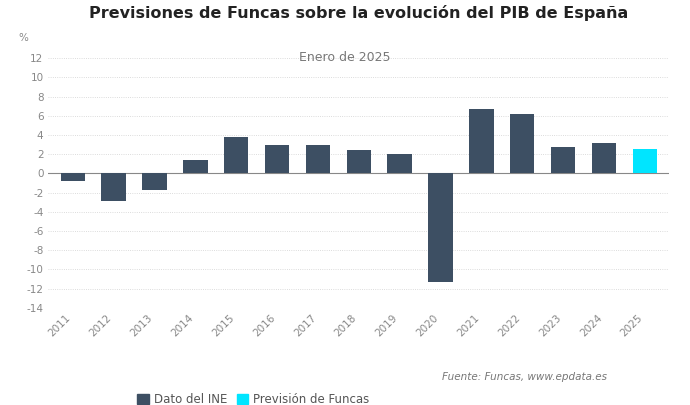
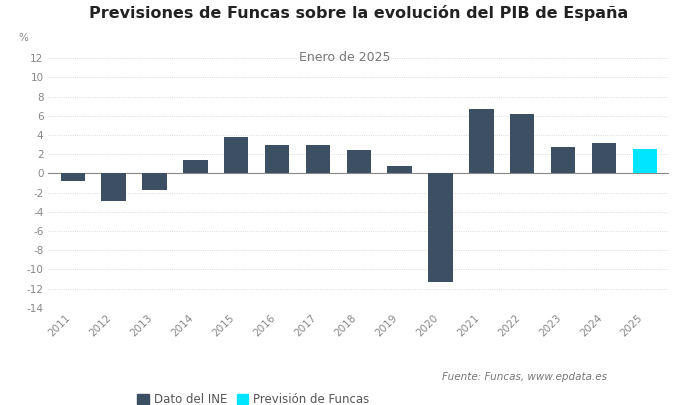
2019: 2.0 -> 0.8
